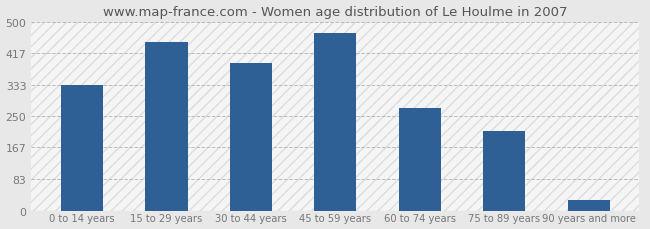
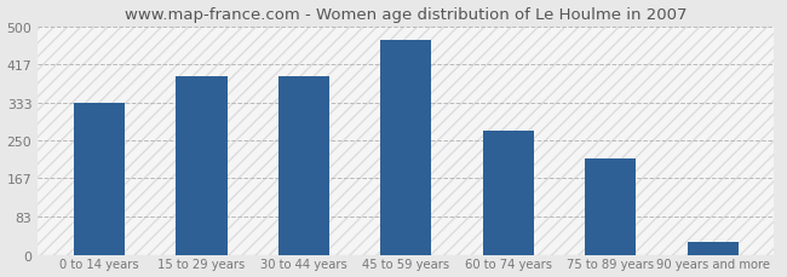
15 to 29 years: 445 -> 390
